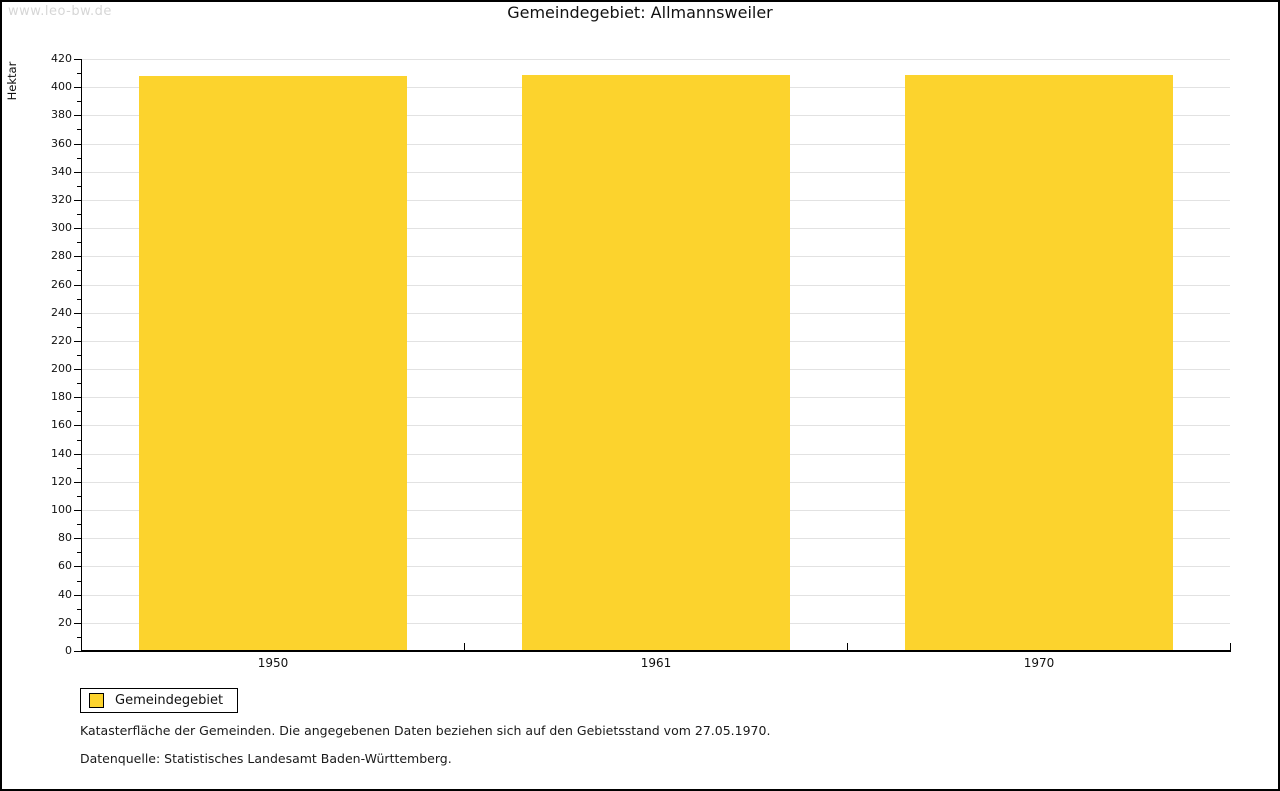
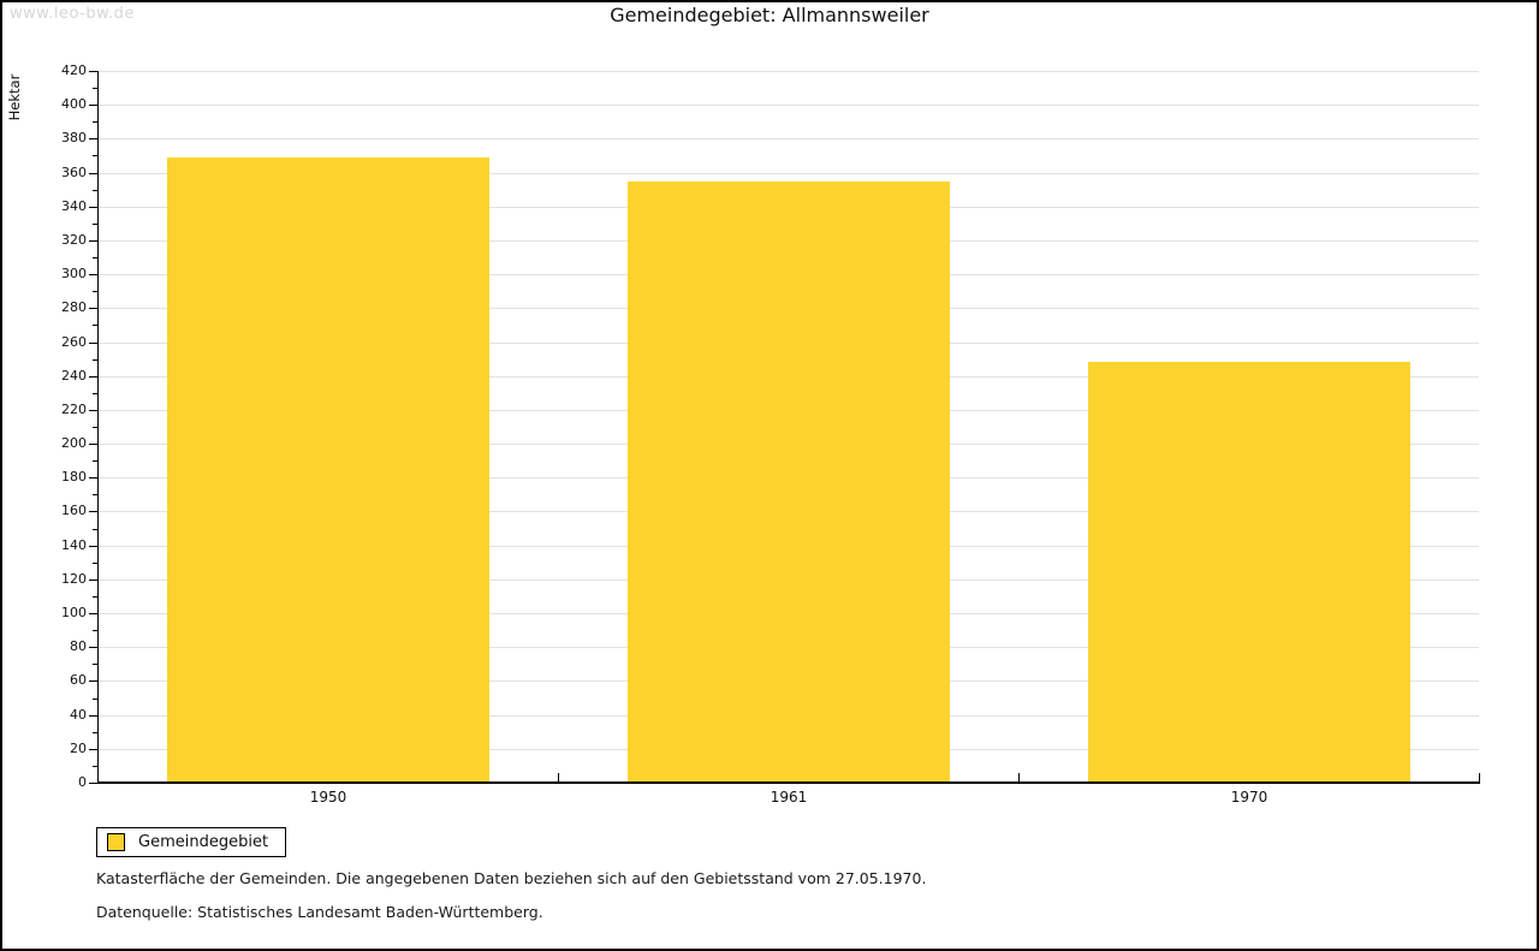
1950: 408 -> 369
1961: 409 -> 355
1970: 409 -> 248
